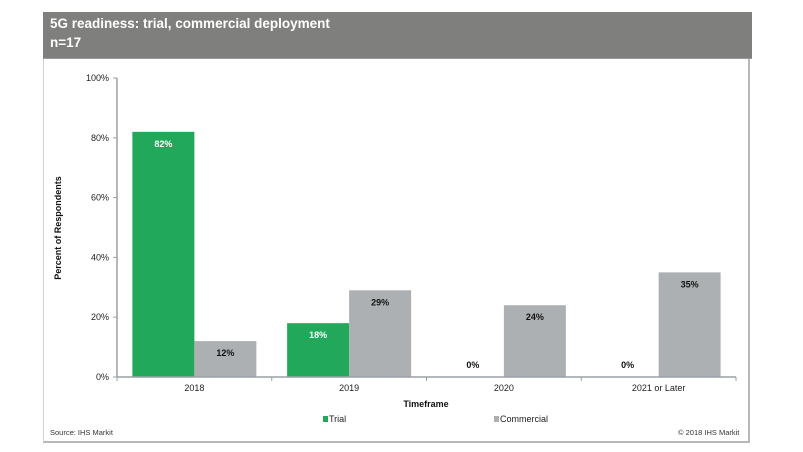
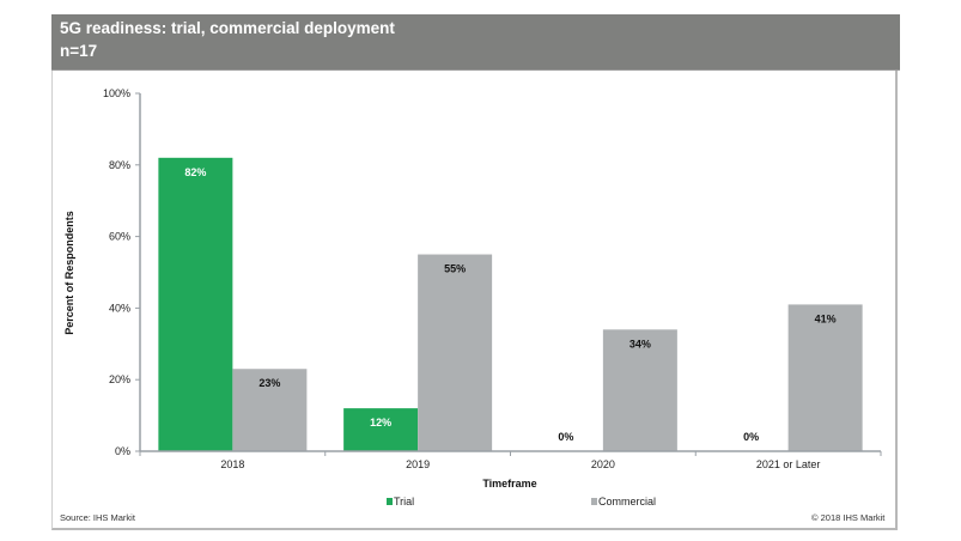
Commercial/2018: 12% -> 23%
Trial/2019: 18% -> 12%
Commercial/2019: 29% -> 55%
Commercial/2020: 24% -> 34%
Commercial/2021 or Later: 35% -> 41%
